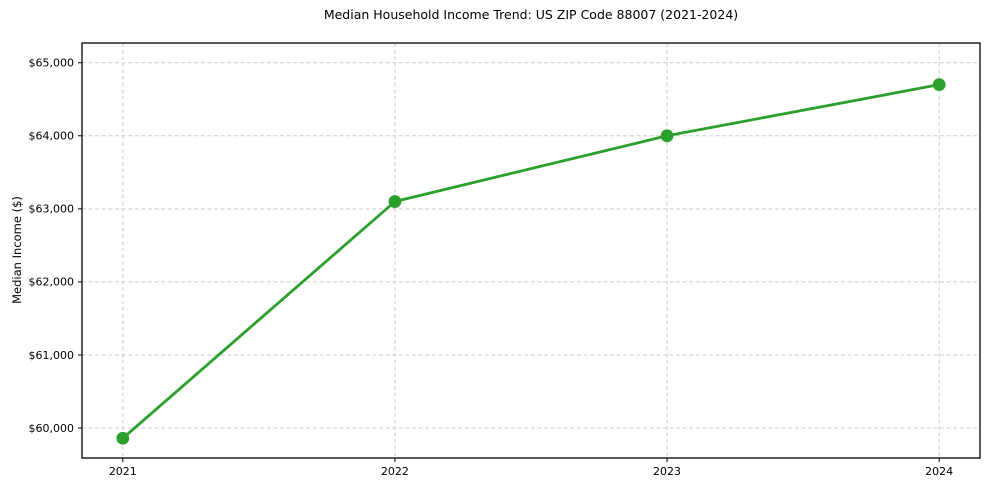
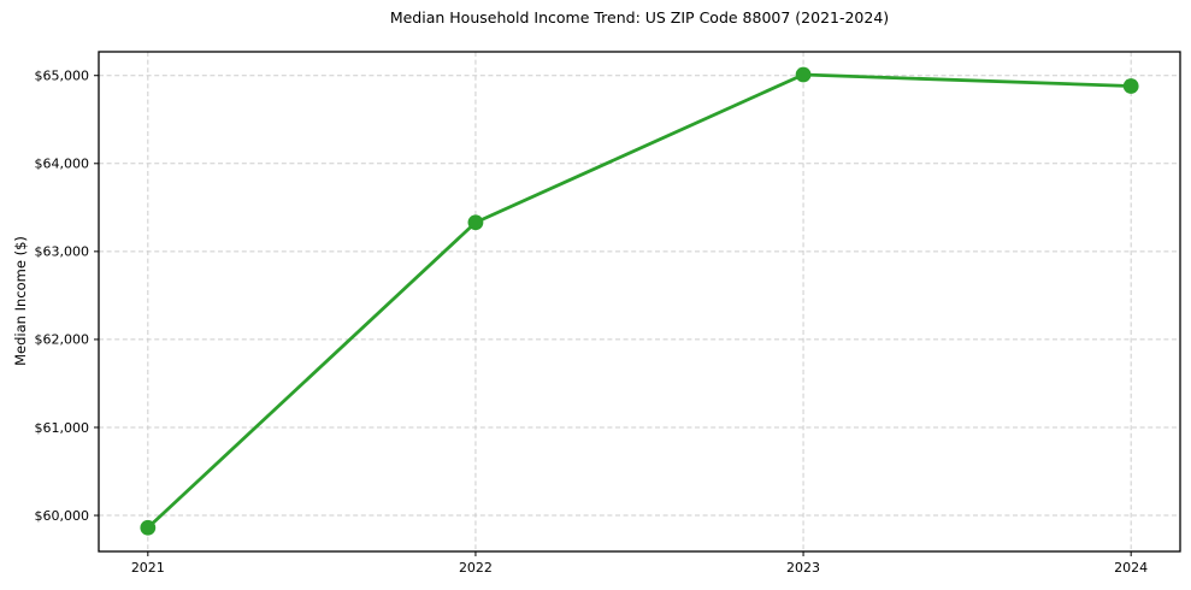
2022: $63100 -> $63300
2023: $64000 -> $65000
2024: $64700 -> $64900
